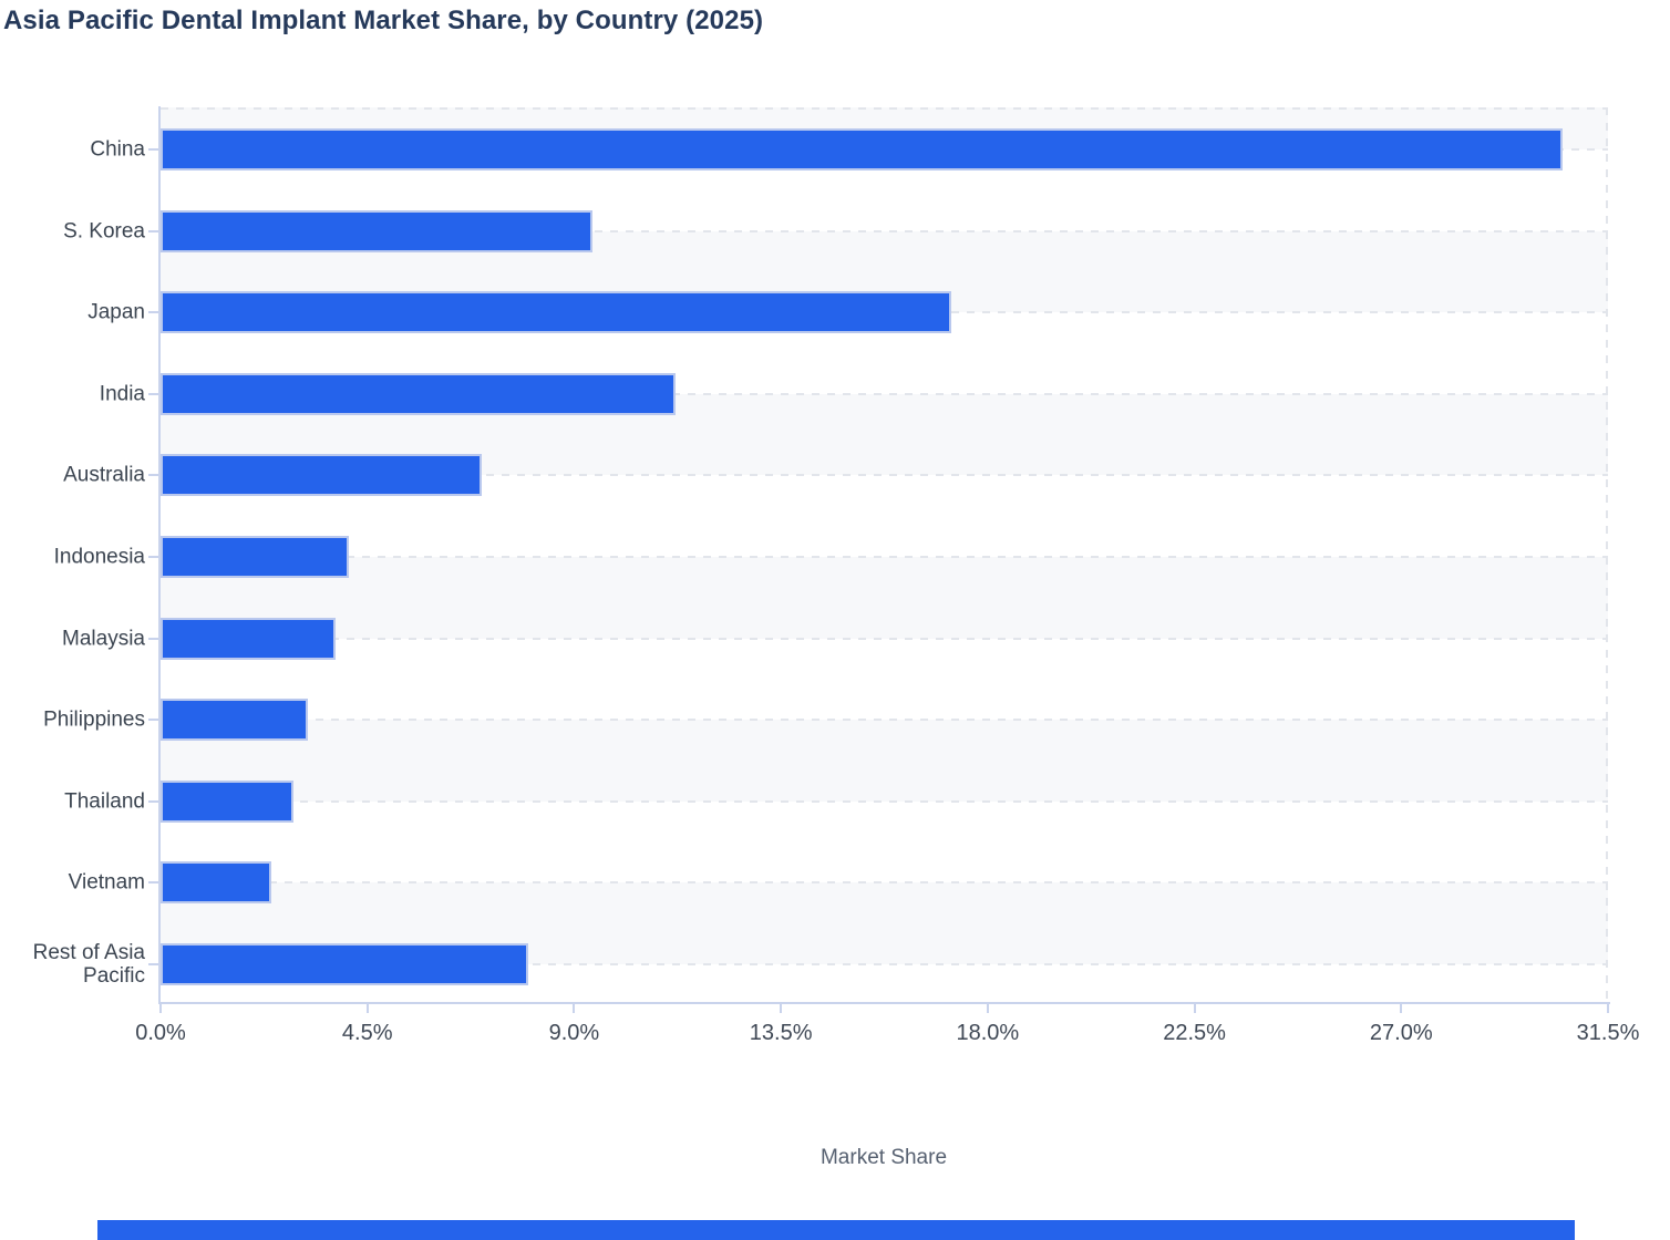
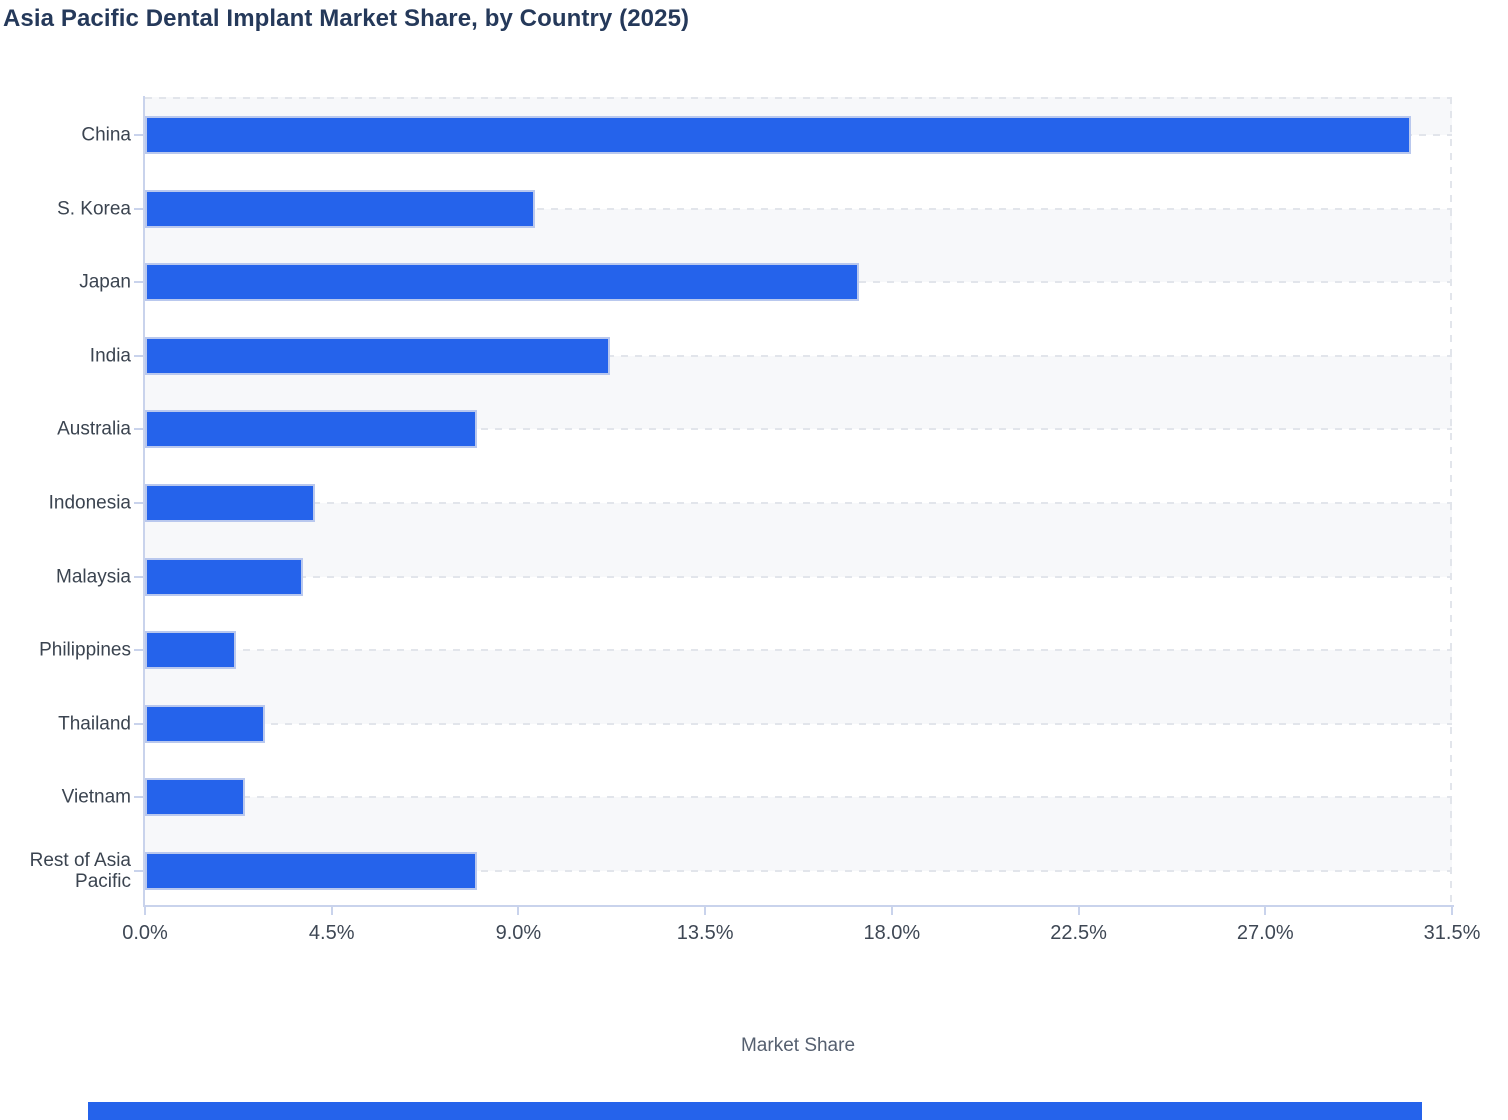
Australia: 7.0% -> 8.0%
Philippines: 3.2% -> 2.2%
